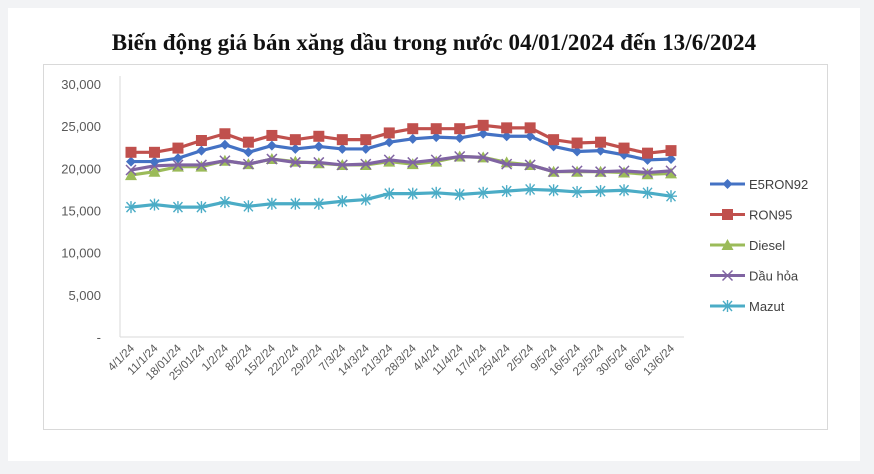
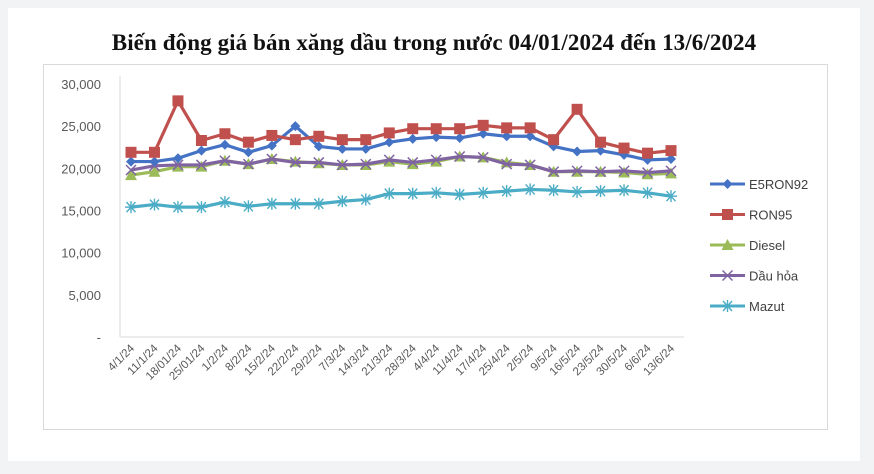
RON95/18/01/24: 22000 -> 28000
E5RON92/22/2/24: 22000 -> 25000
RON95/16/5/24: 23000 -> 27000
